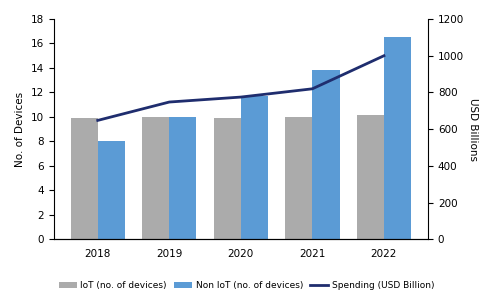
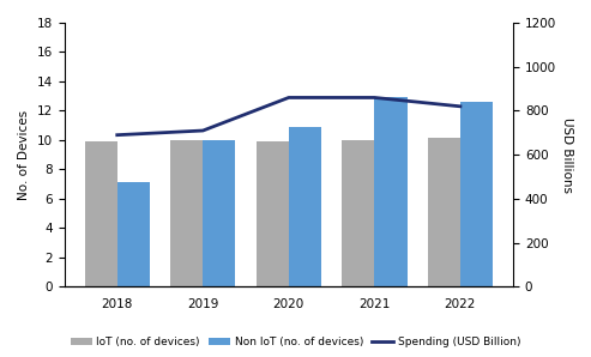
Spending (USD Billion)/2018: 650 -> 690
Non IoT (no. of devices)/2018: 8.0 -> 7.1
Spending (USD Billion)/2019: 750 -> 710
Spending (USD Billion)/2020: 780 -> 860
Non IoT (no. of devices)/2020: 11.7 -> 10.9
Spending (USD Billion)/2021: 820 -> 860
Non IoT (no. of devices)/2021: 13.8 -> 12.9
Spending (USD Billion)/2022: 1000 -> 820
Non IoT (no. of devices)/2022: 16.5 -> 12.6
